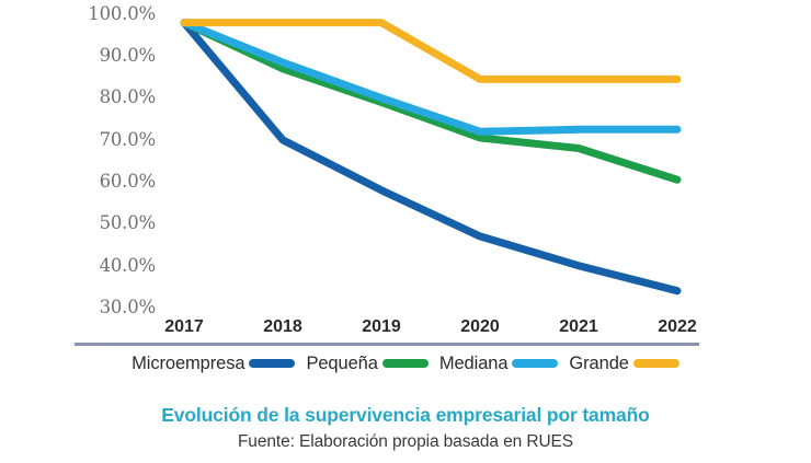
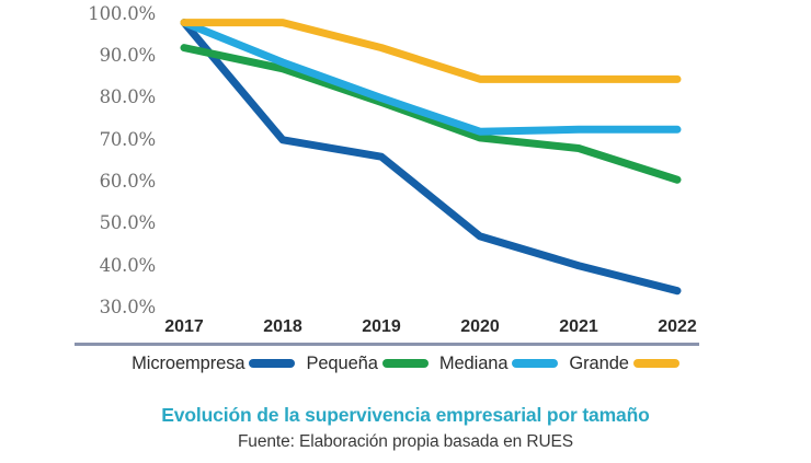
Pequeña/2017: 98% -> 92%
Microempresa/2019: 58% -> 66%
Grande/2019: 98% -> 92%
